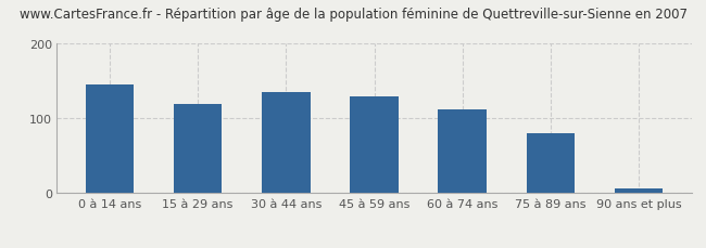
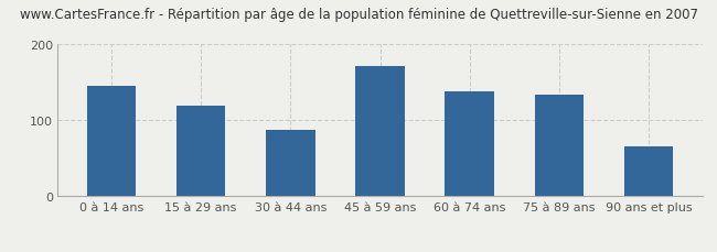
30 à 44 ans: 135 -> 88
45 à 59 ans: 130 -> 172
60 à 74 ans: 112 -> 138
75 à 89 ans: 80 -> 134
90 ans et plus: 7 -> 66
